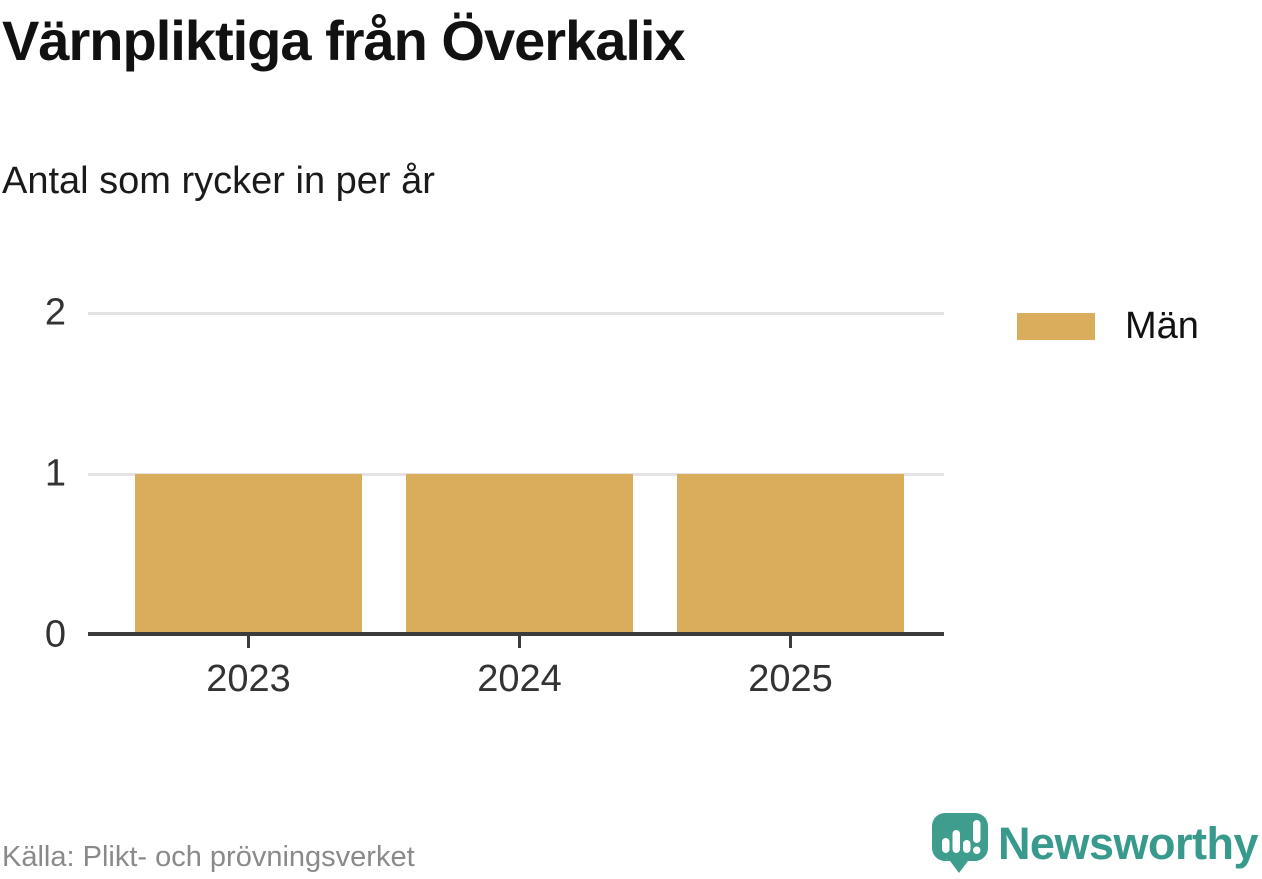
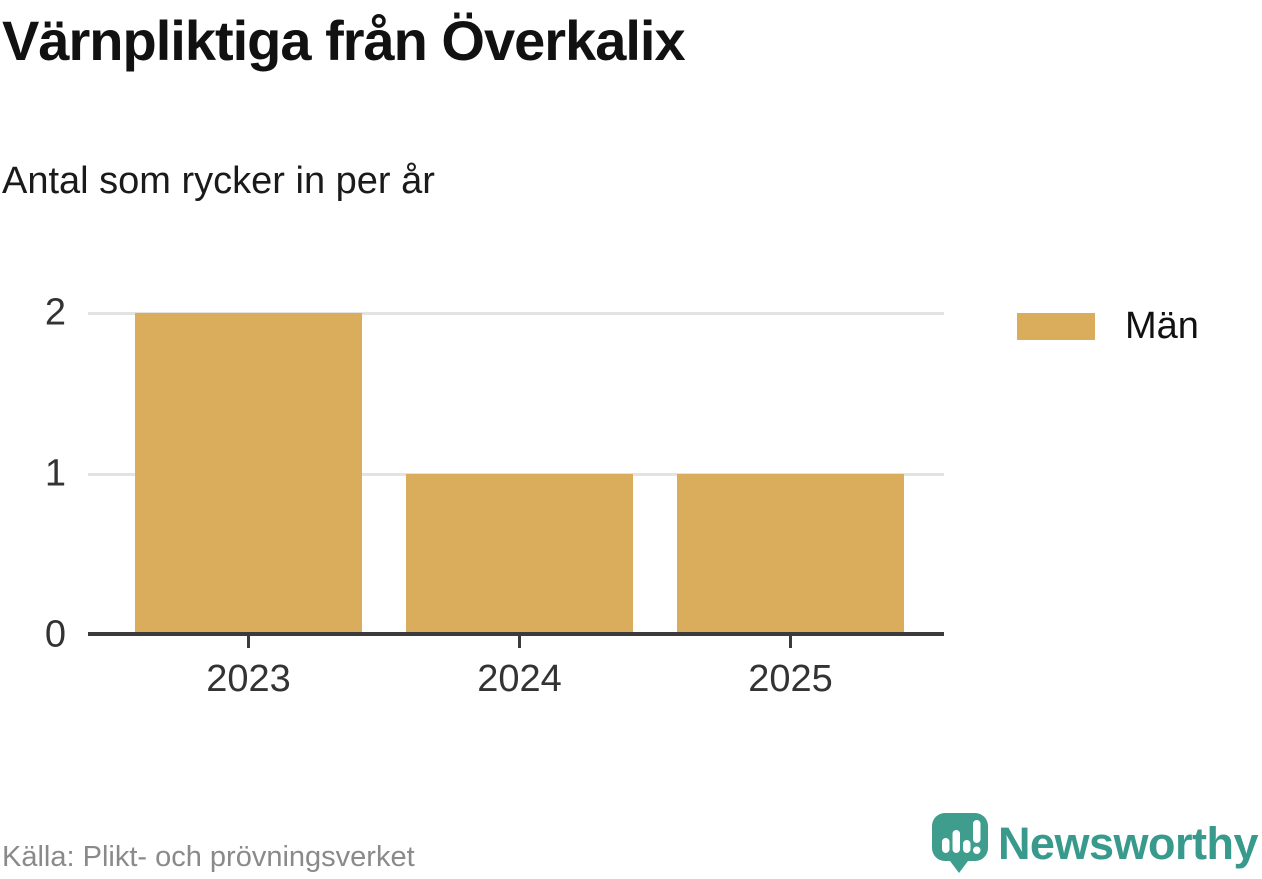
2023: 1 -> 2
